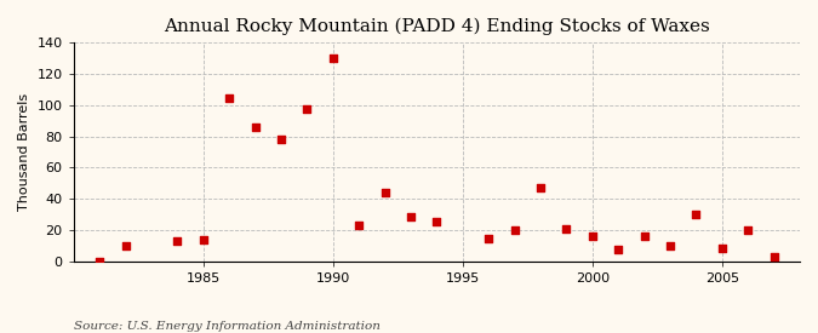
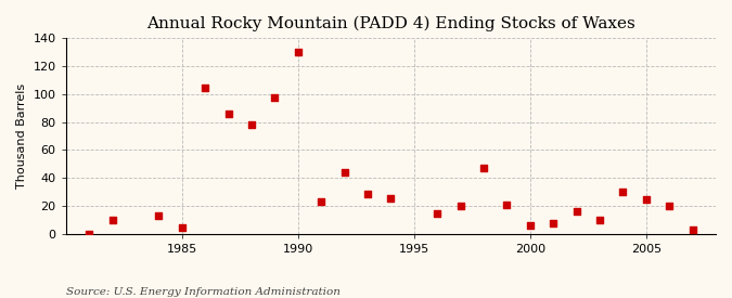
1985: 14 -> 5
2000: 16 -> 6
2005: 9 -> 25
